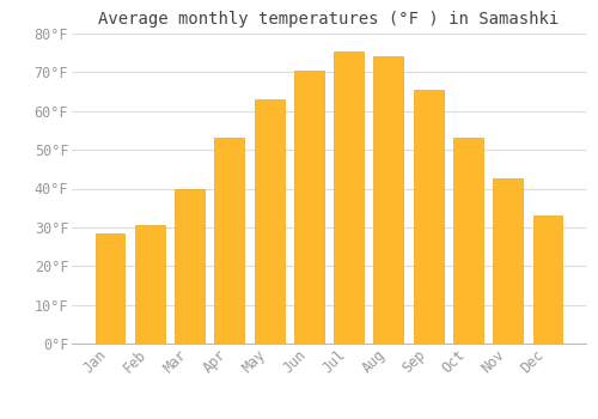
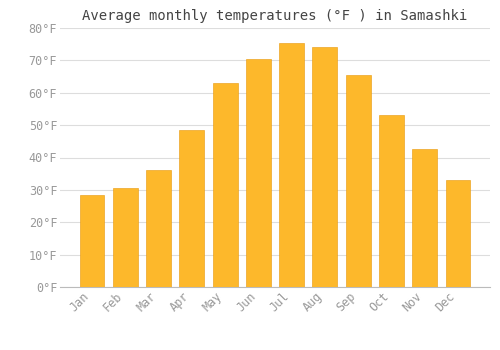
Mar: 40.0°F -> 36.0°F
Apr: 53.0°F -> 48.5°F
